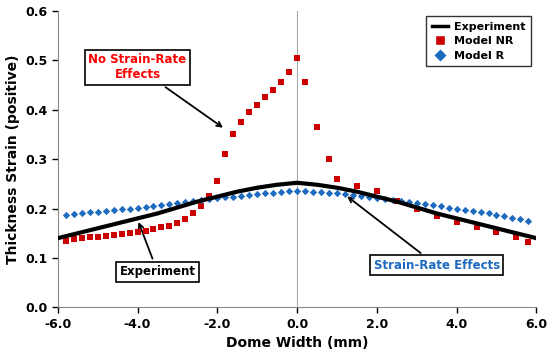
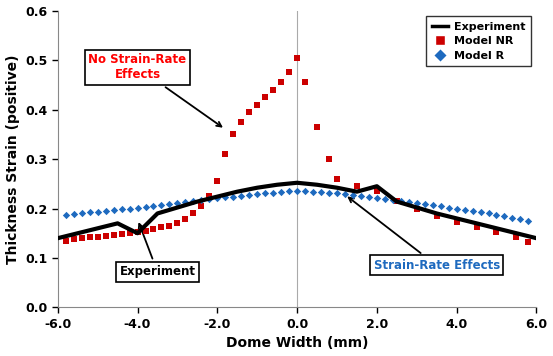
Experiment/-4.0: 0.180 -> 0.150
Experiment/2.0: 0.224 -> 0.245
